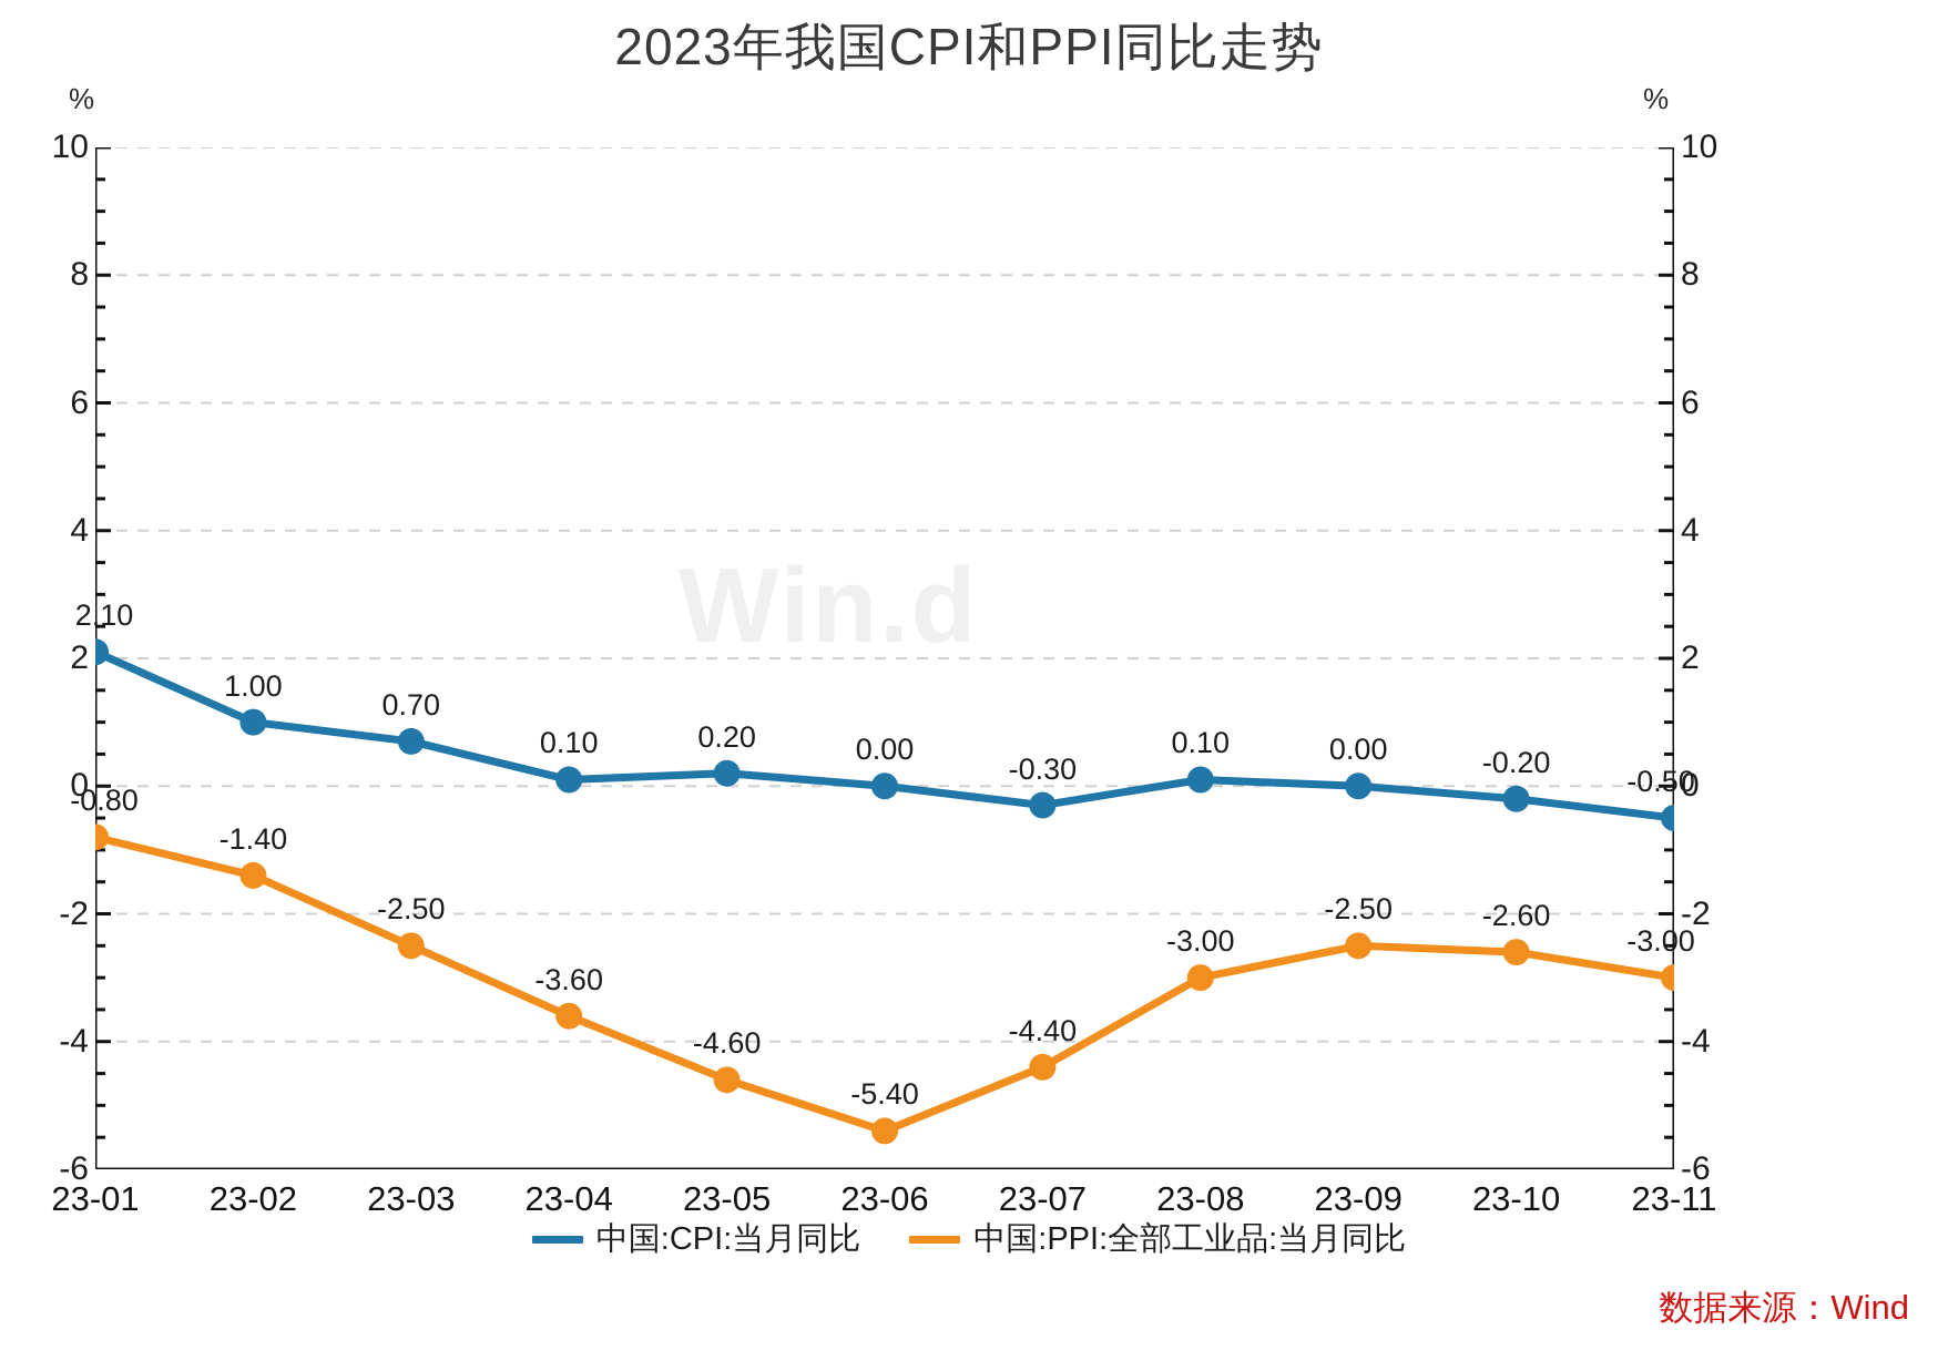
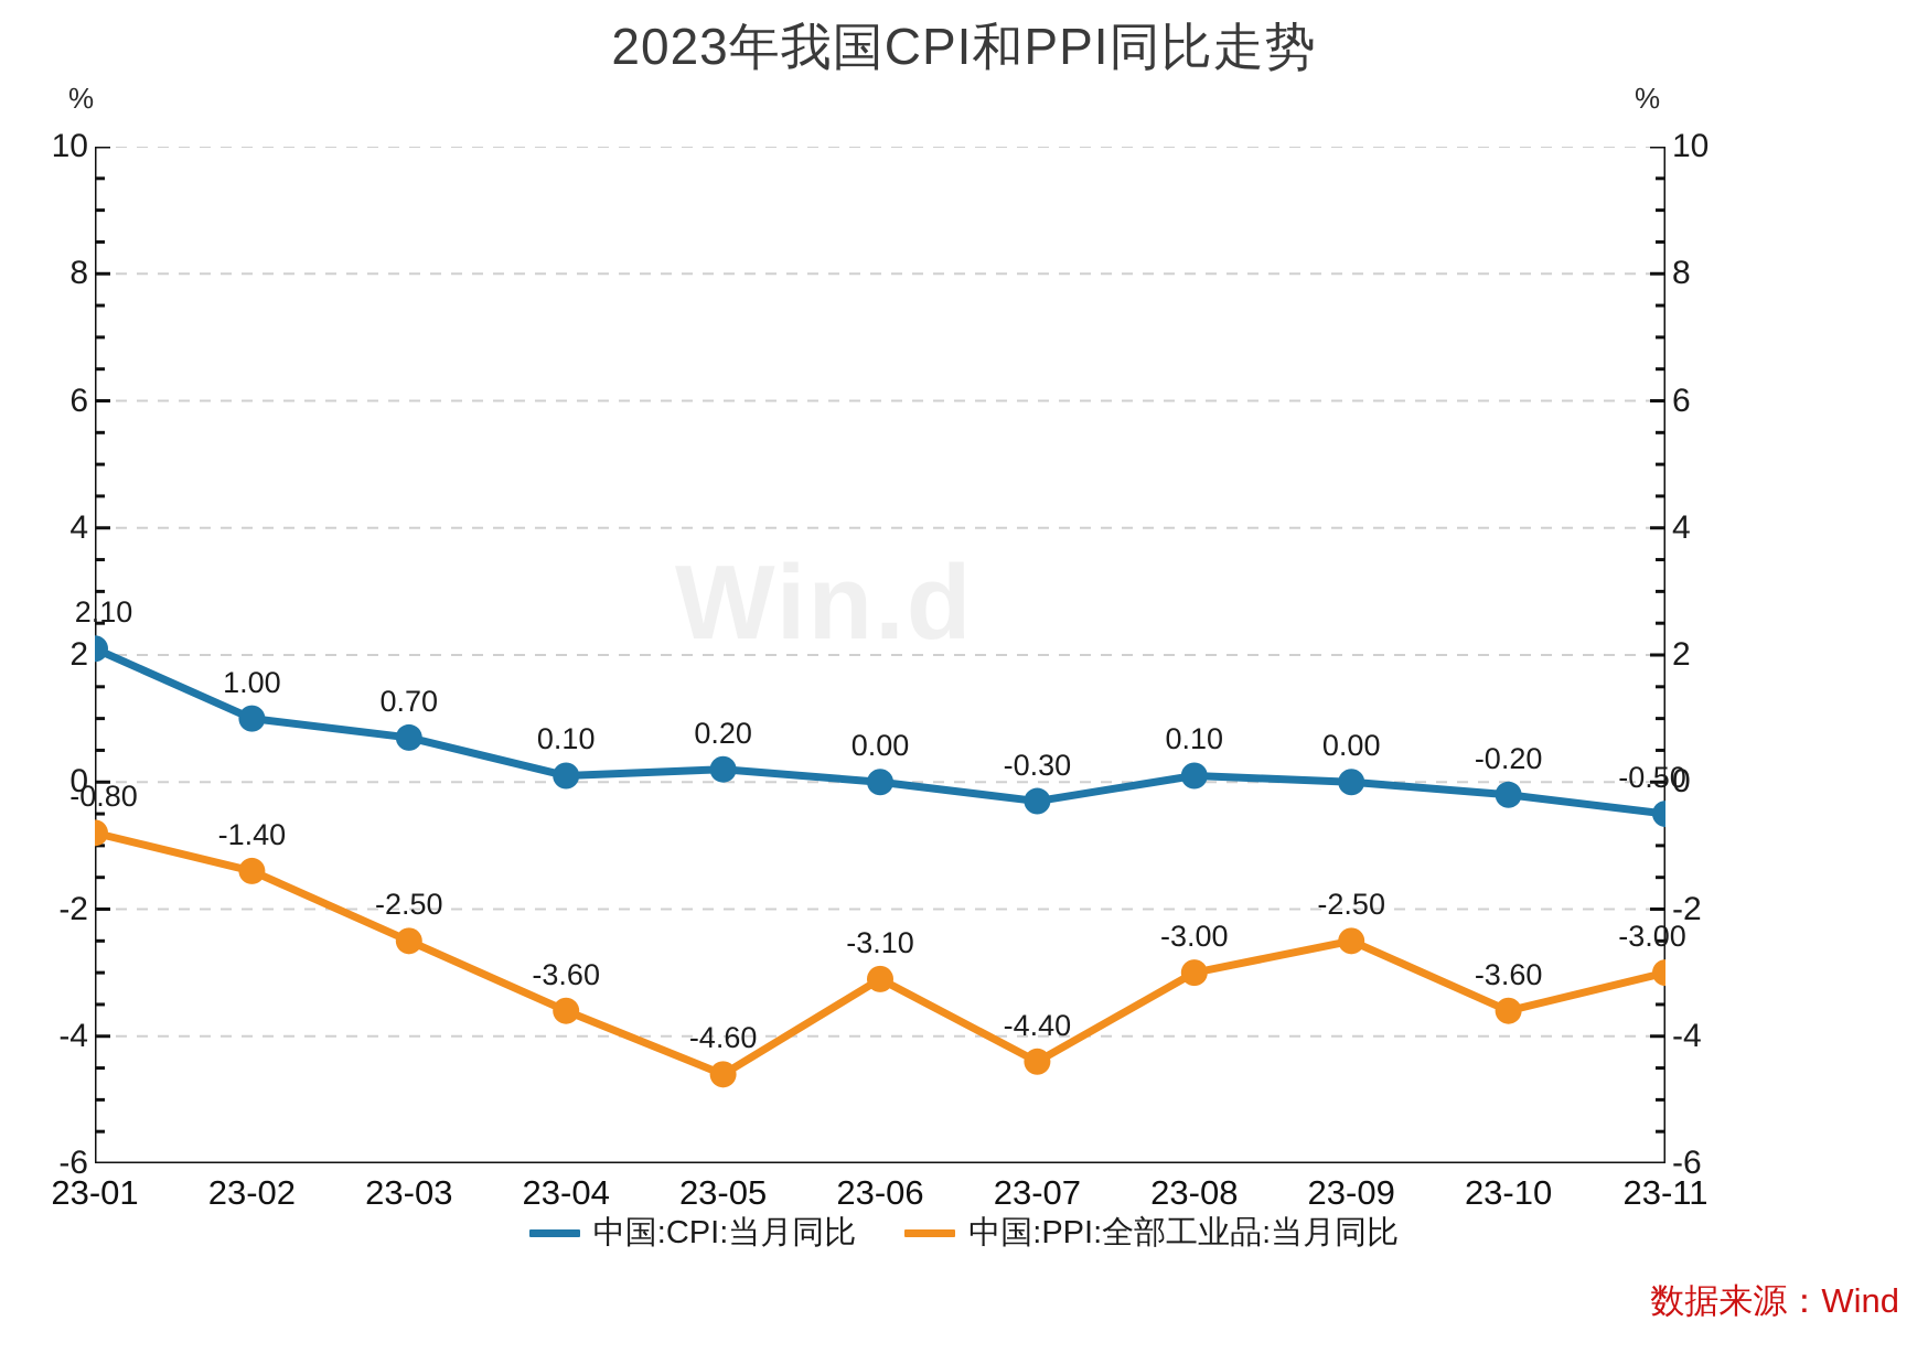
中国:PPI:全部工业品:当月同比/23-06: -5.40 -> -3.10
中国:PPI:全部工业品:当月同比/23-10: -2.60 -> -3.60
